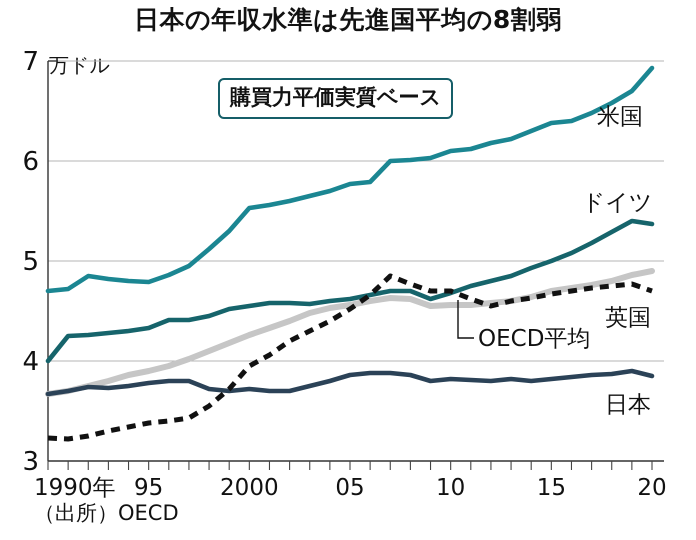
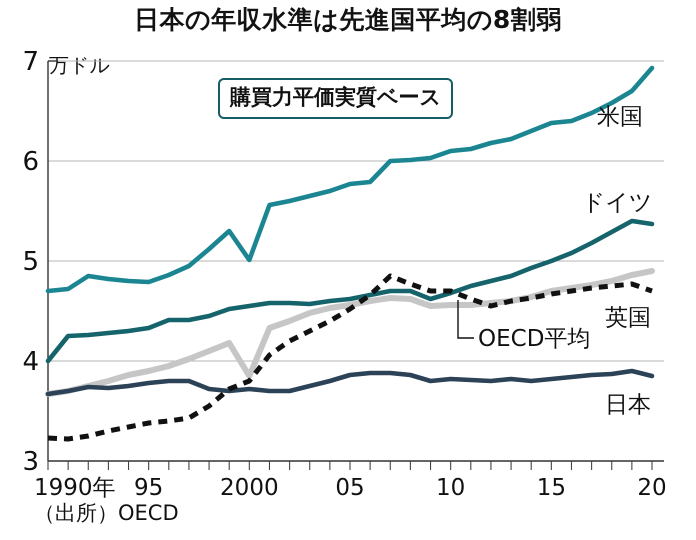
米国/2000: 5.53 -> 5.01
英国/2000: 4.26 -> 3.85
OECD平均/2000: 3.95 -> 3.80
